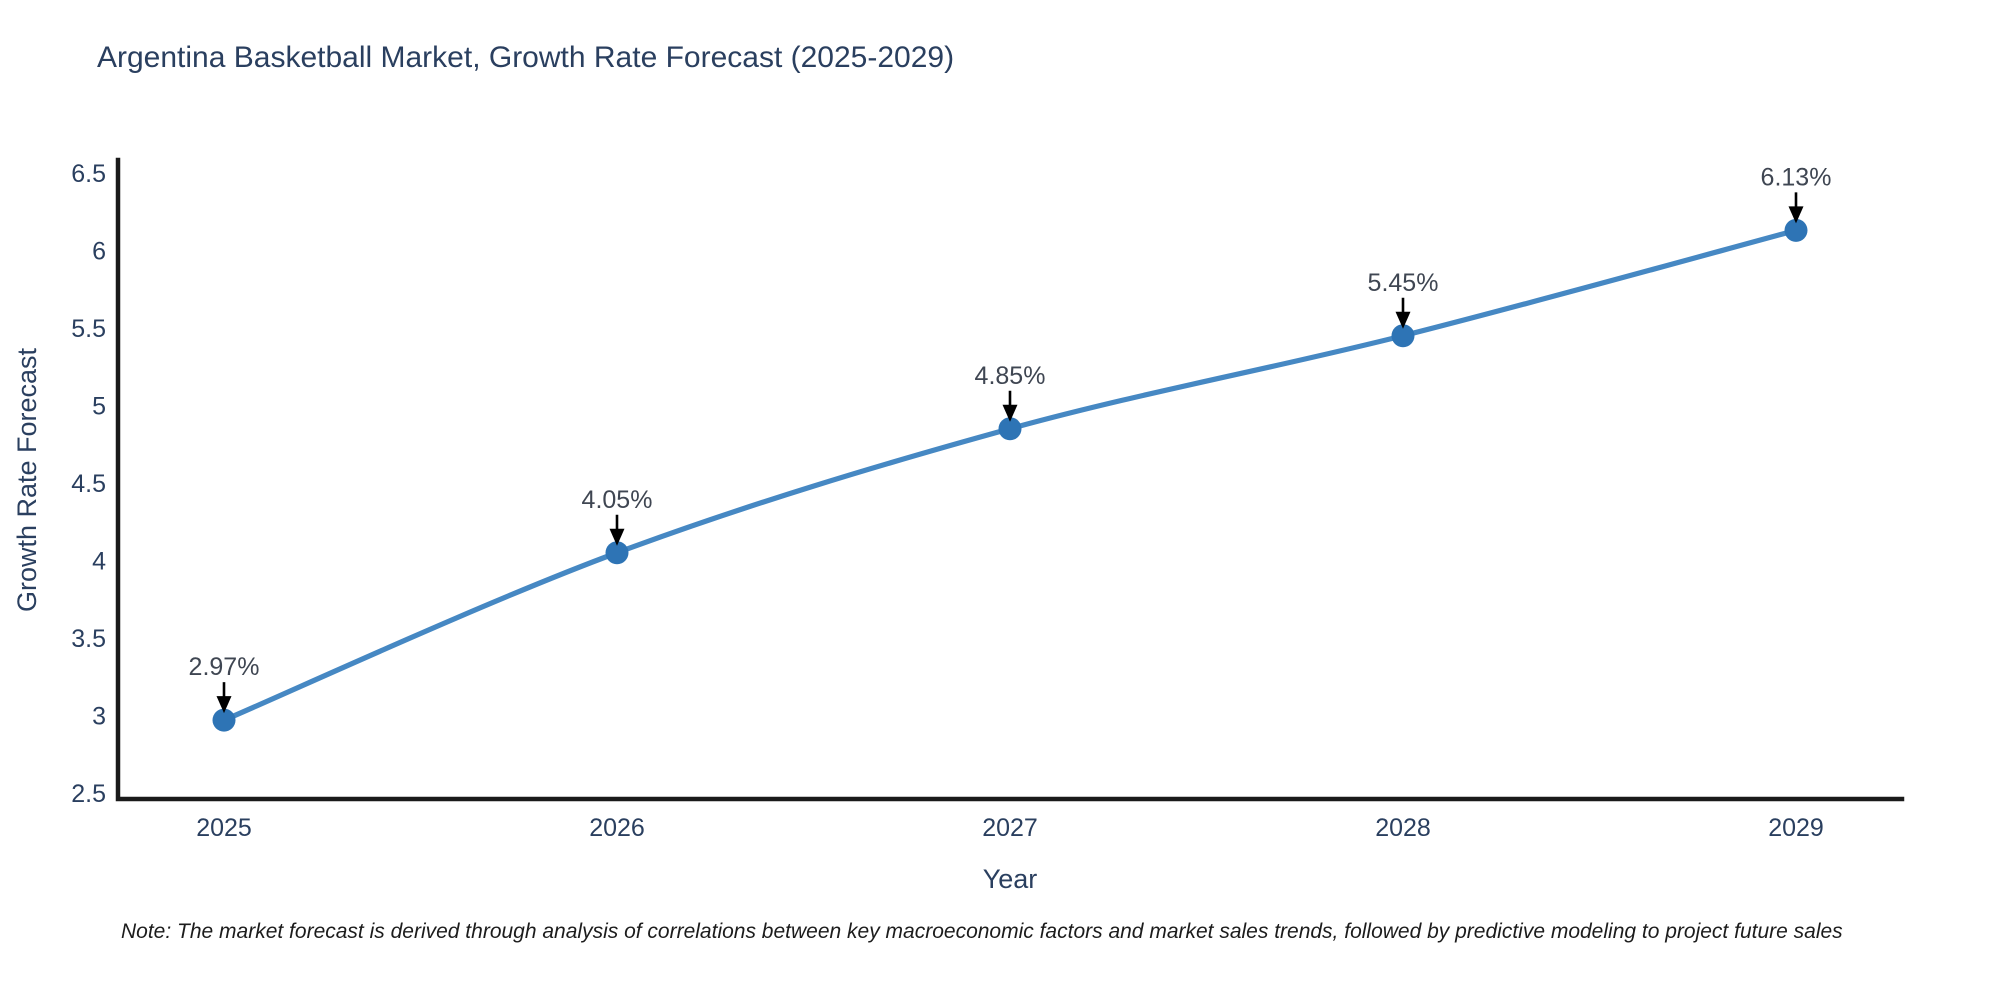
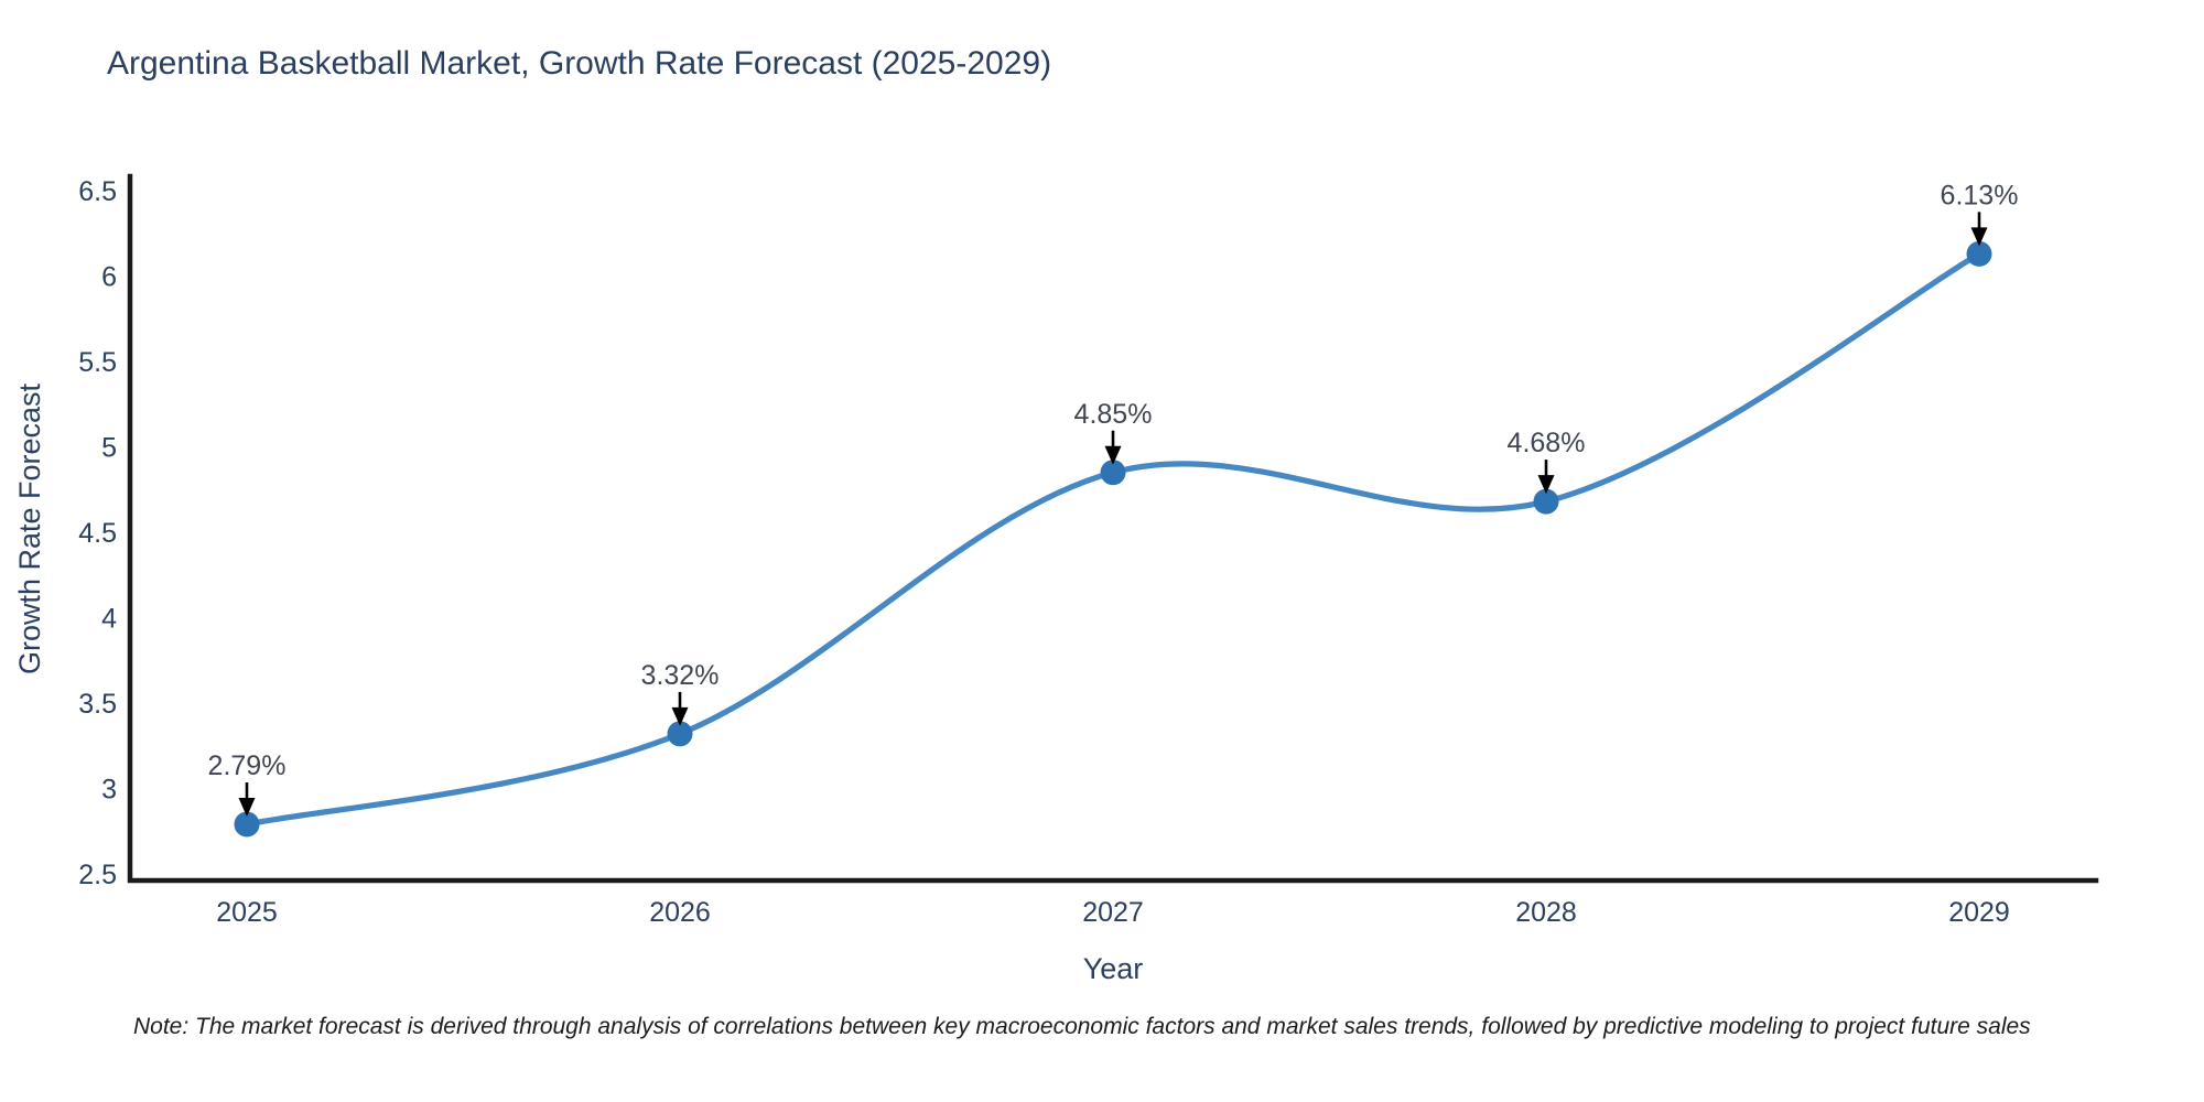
2025: 2.97% -> 2.79%
2026: 4.05% -> 3.32%
2028: 5.45% -> 4.68%
